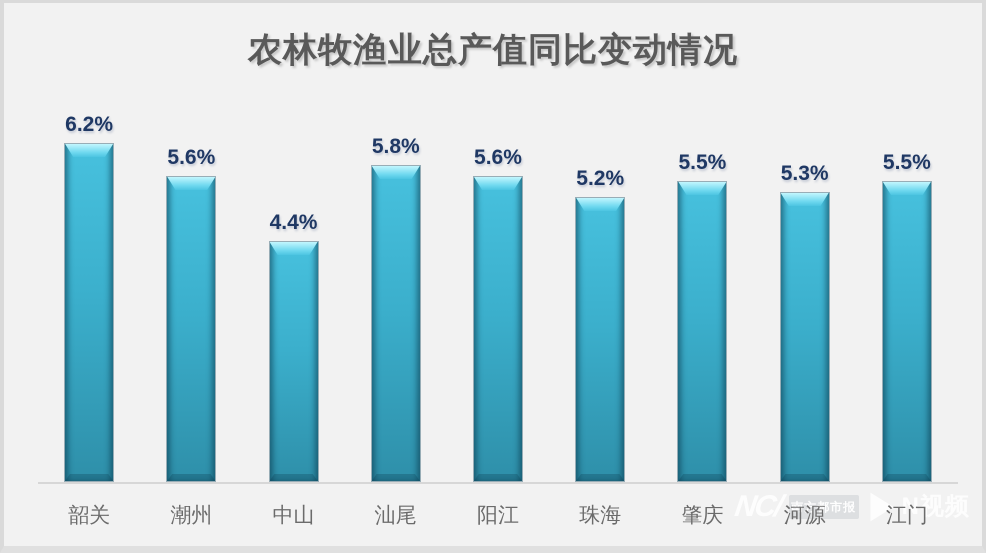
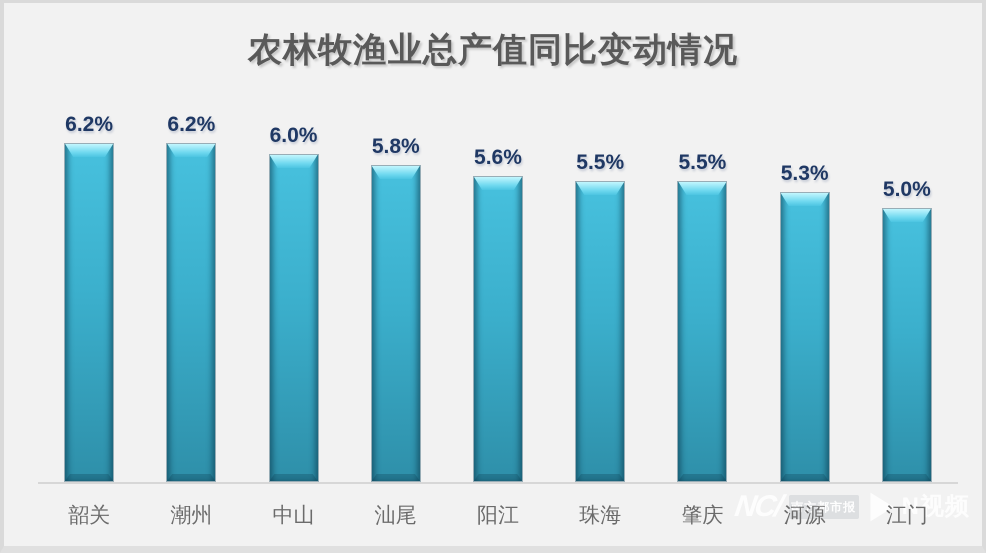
潮州: 5.6% -> 6.2%
中山: 4.4% -> 6.0%
珠海: 5.2% -> 5.5%
江门: 5.5% -> 5.0%
